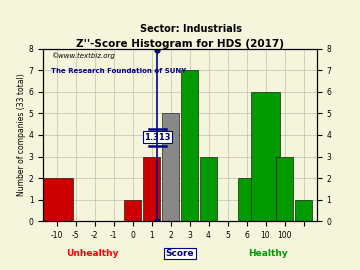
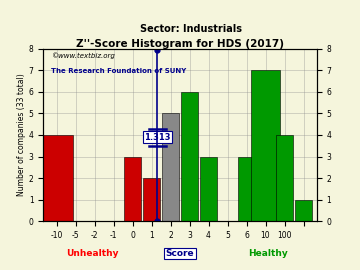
-10: 2 -> 4
0: 1 -> 3
1: 3 -> 2
3: 7 -> 6
6: 2 -> 3
10: 6 -> 7
100: 3 -> 4
